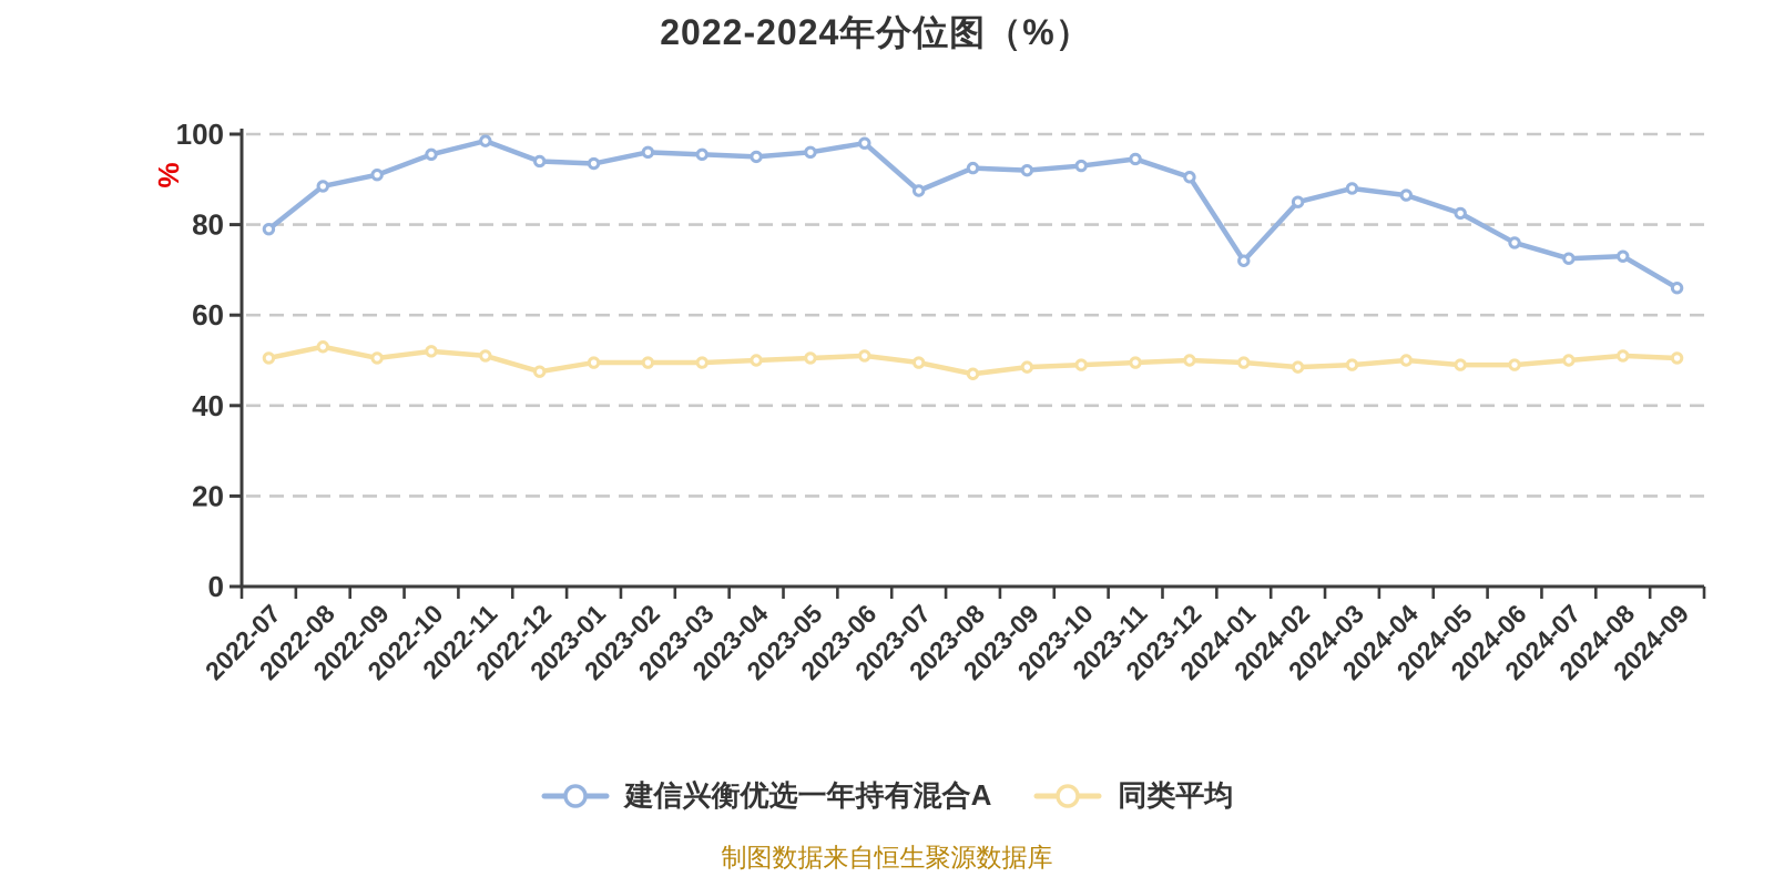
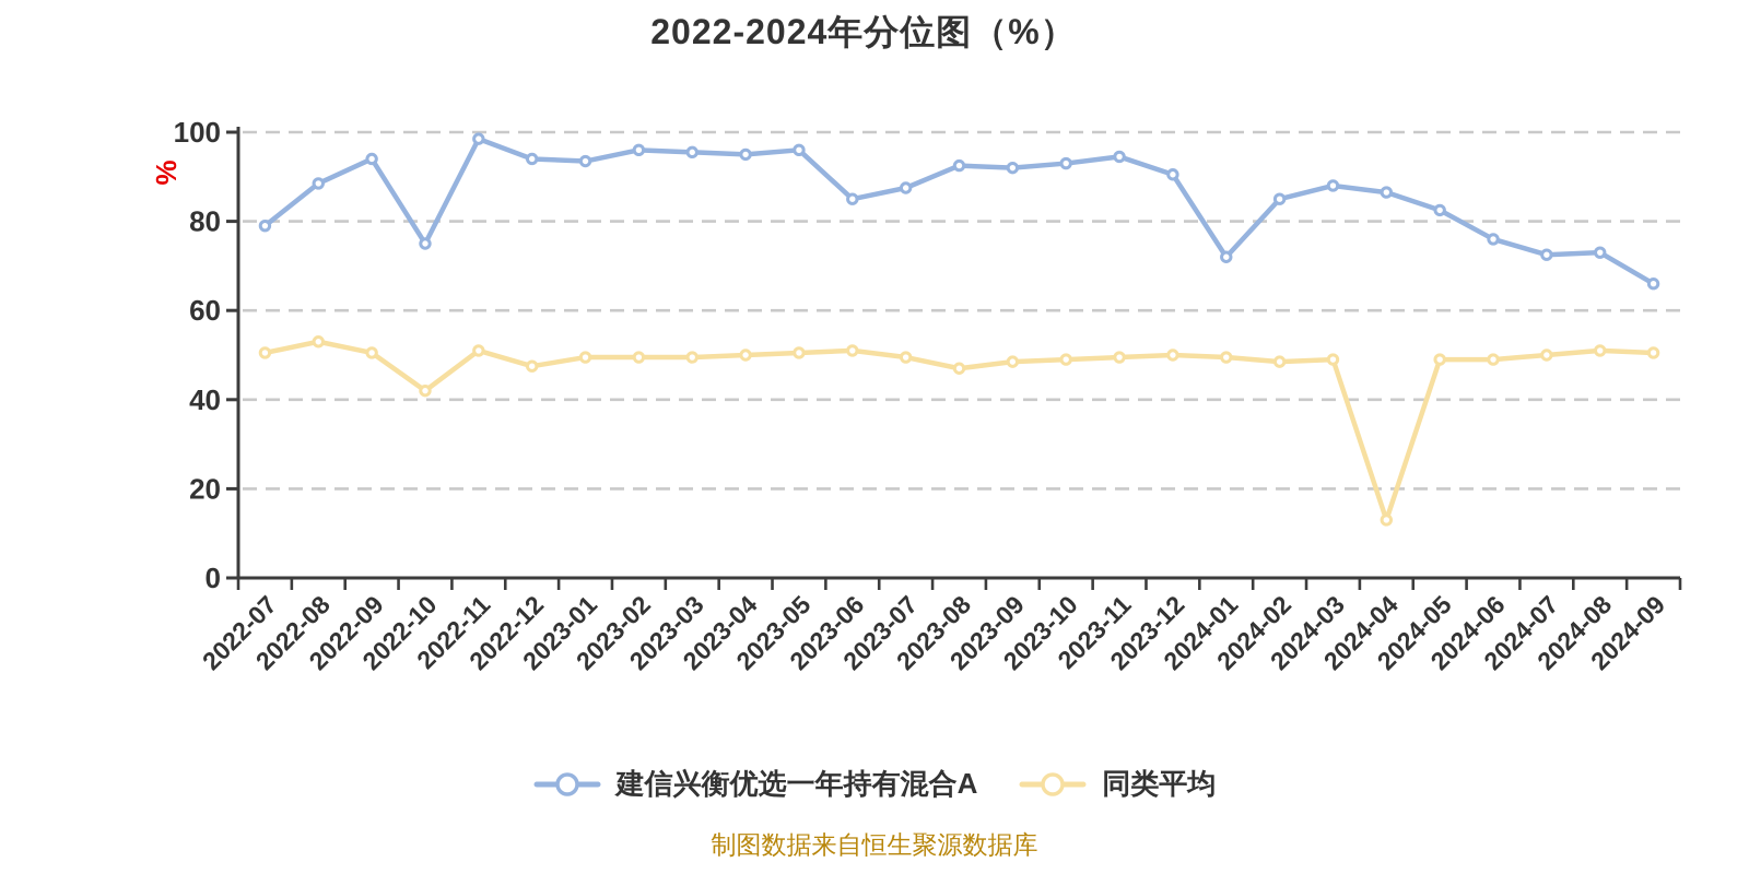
建信兴衡优选一年持有混合A/2022-09: 91 -> 94
建信兴衡优选一年持有混合A/2022-10: 96 -> 75
同类平均/2022-10: 52 -> 42
建信兴衡优选一年持有混合A/2023-06: 98 -> 85
同类平均/2024-04: 50 -> 13
